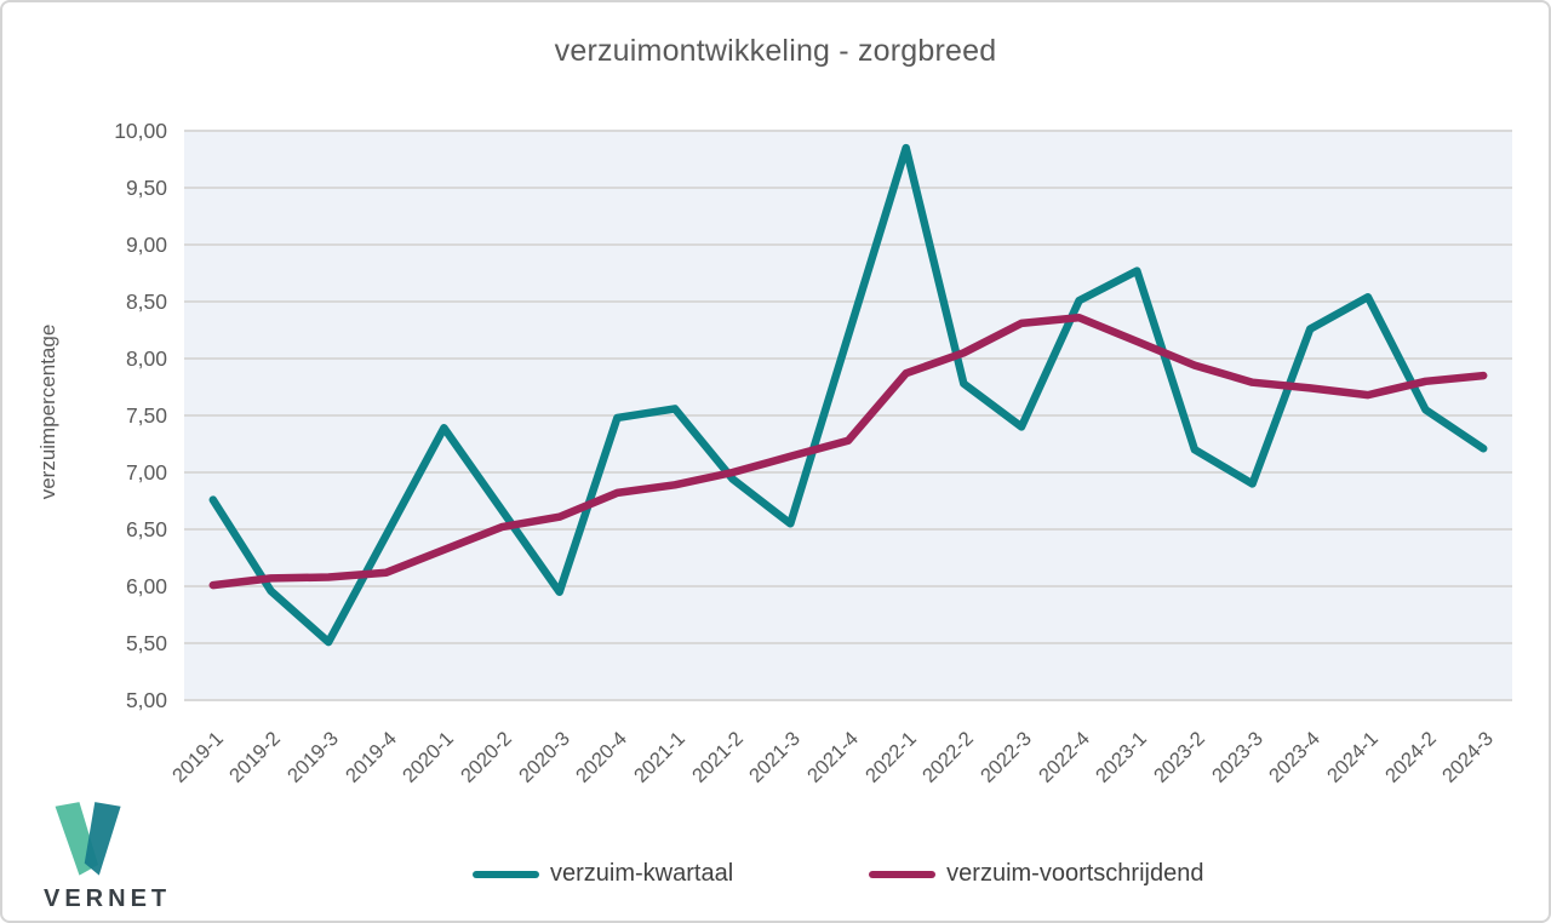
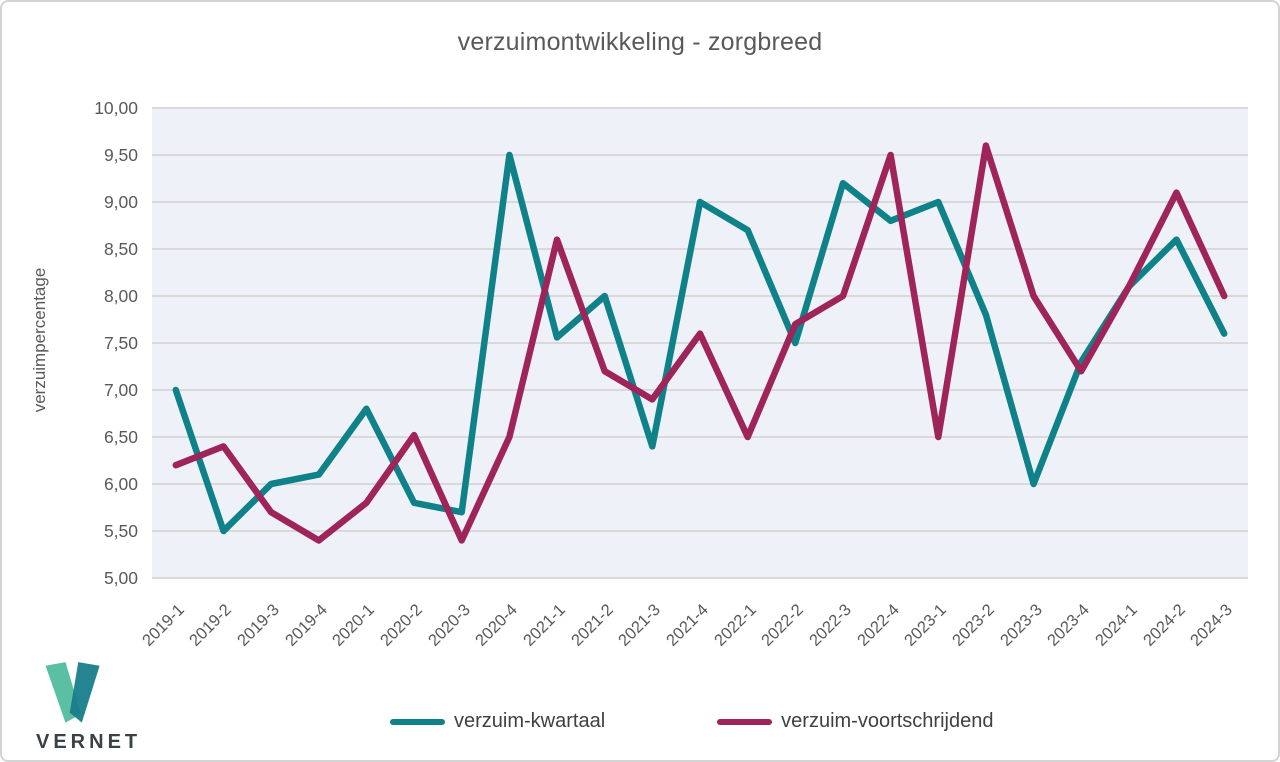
verzuim-kwartaal/2019-1: 6,8 -> 7,0
verzuim-voortschrijdend/2019-1: 6,0 -> 6,2
verzuim-kwartaal/2019-2: 6,0 -> 5,5
verzuim-voortschrijdend/2019-2: 6,1 -> 6,4
verzuim-kwartaal/2019-3: 5,5 -> 6,0
verzuim-voortschrijdend/2019-3: 6,1 -> 5,7
verzuim-kwartaal/2019-4: 6,5 -> 6,1
verzuim-voortschrijdend/2019-4: 6,1 -> 5,4
verzuim-kwartaal/2020-1: 7,4 -> 6,8
verzuim-voortschrijdend/2020-1: 6,3 -> 5,8
verzuim-kwartaal/2020-2: 6,7 -> 5,8
verzuim-kwartaal/2020-3: 6,0 -> 5,7
verzuim-voortschrijdend/2020-3: 6,6 -> 5,4
verzuim-kwartaal/2020-4: 7,5 -> 9,5
verzuim-voortschrijdend/2020-4: 6,8 -> 6,5
verzuim-voortschrijdend/2021-1: 6,9 -> 8,6
verzuim-kwartaal/2021-2: 6,9 -> 8,0
verzuim-voortschrijdend/2021-2: 7,0 -> 7,2
verzuim-kwartaal/2021-3: 6,5 -> 6,4
verzuim-voortschrijdend/2021-3: 7,1 -> 6,9
verzuim-kwartaal/2021-4: 8,2 -> 9,0
verzuim-voortschrijdend/2021-4: 7,3 -> 7,6
verzuim-kwartaal/2022-1: 9,8 -> 8,7
verzuim-voortschrijdend/2022-1: 7,9 -> 6,5
verzuim-kwartaal/2022-2: 7,8 -> 7,5
verzuim-voortschrijdend/2022-2: 8,1 -> 7,7
verzuim-kwartaal/2022-3: 7,4 -> 9,2
verzuim-voortschrijdend/2022-3: 8,3 -> 8,0
verzuim-kwartaal/2022-4: 8,5 -> 8,8
verzuim-voortschrijdend/2022-4: 8,4 -> 9,5
verzuim-kwartaal/2023-1: 8,8 -> 9,0
verzuim-voortschrijdend/2023-1: 8,2 -> 6,5
verzuim-kwartaal/2023-2: 7,2 -> 7,8
verzuim-voortschrijdend/2023-2: 7,9 -> 9,6
verzuim-kwartaal/2023-3: 6,9 -> 6,0
verzuim-voortschrijdend/2023-3: 7,8 -> 8,0
verzuim-kwartaal/2023-4: 8,3 -> 7,3
verzuim-voortschrijdend/2023-4: 7,7 -> 7,2
verzuim-kwartaal/2024-1: 8,5 -> 8,1
verzuim-voortschrijdend/2024-1: 7,7 -> 8,1
verzuim-kwartaal/2024-2: 7,5 -> 8,6
verzuim-voortschrijdend/2024-2: 7,8 -> 9,1
verzuim-kwartaal/2024-3: 7,2 -> 7,6
verzuim-voortschrijdend/2024-3: 7,8 -> 8,0
